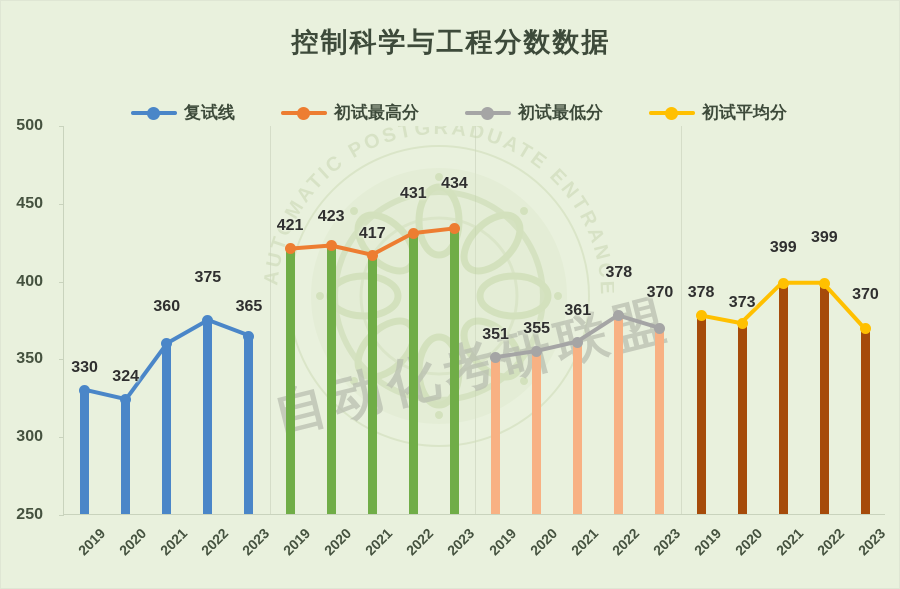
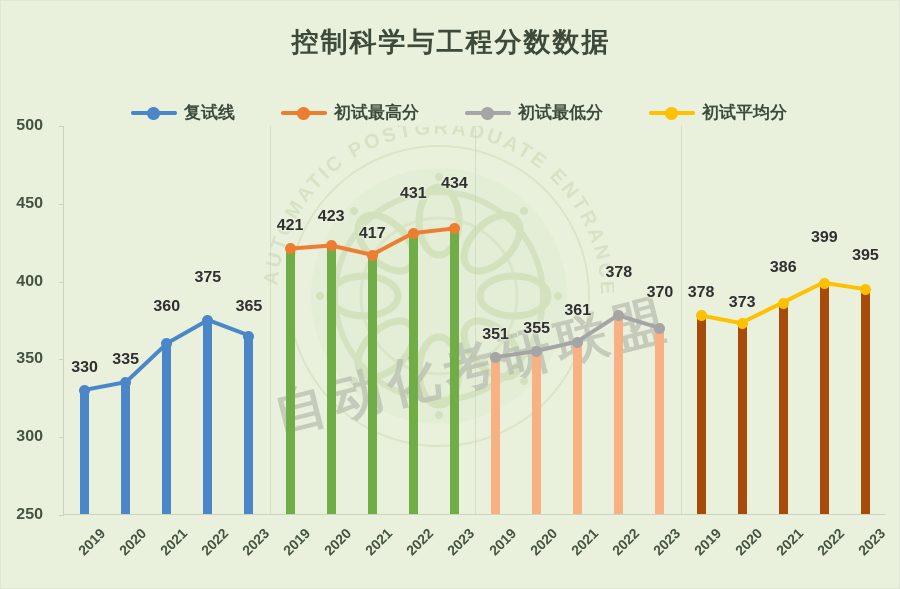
复试线/2020: 324 -> 335
初试平均分/2021: 399 -> 386
初试平均分/2023: 370 -> 395
